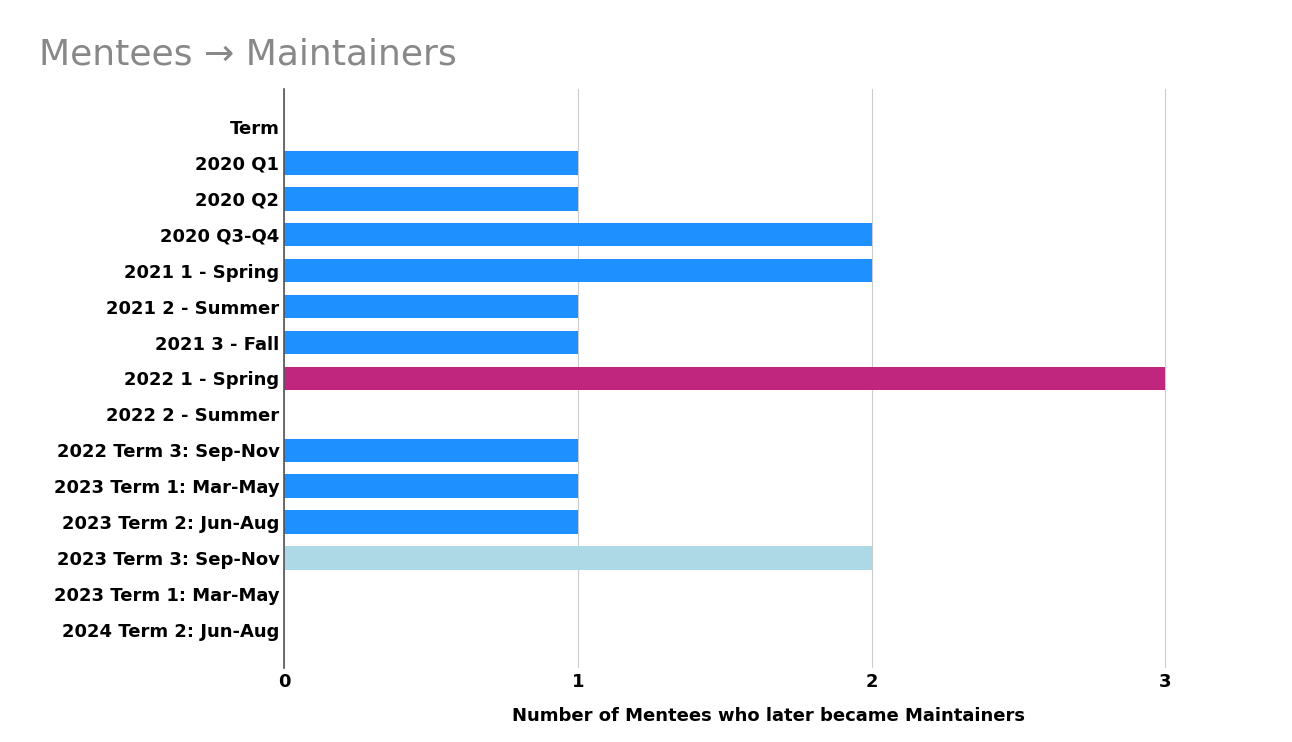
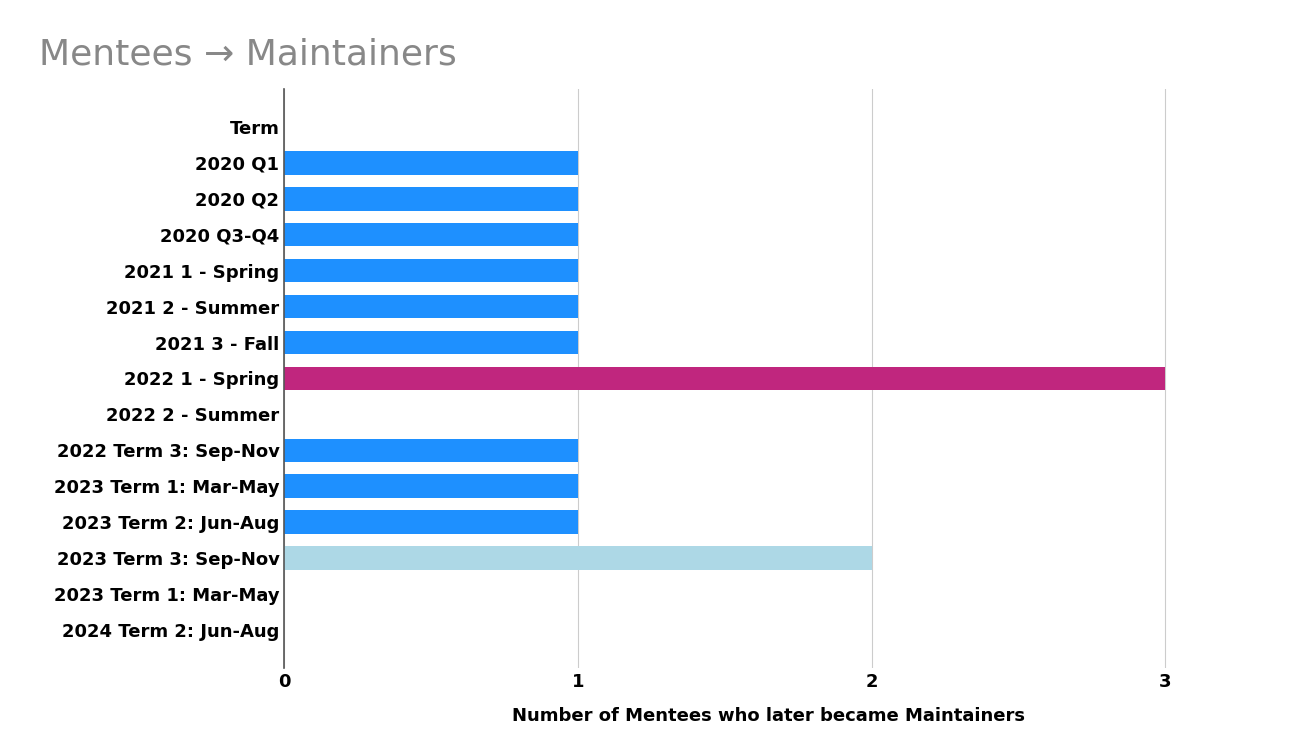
2020 Q3-Q4: 2 -> 1
2021 1 - Spring: 2 -> 1
